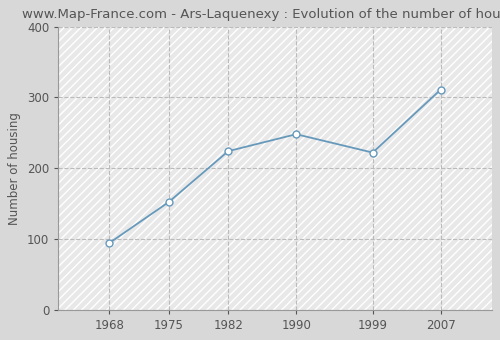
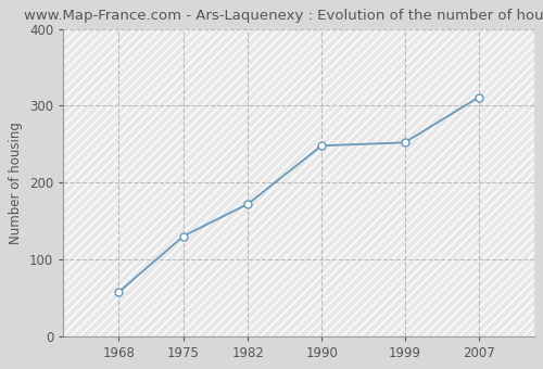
1968: 94 -> 57
1975: 152 -> 130
1982: 224 -> 172
1999: 222 -> 252
